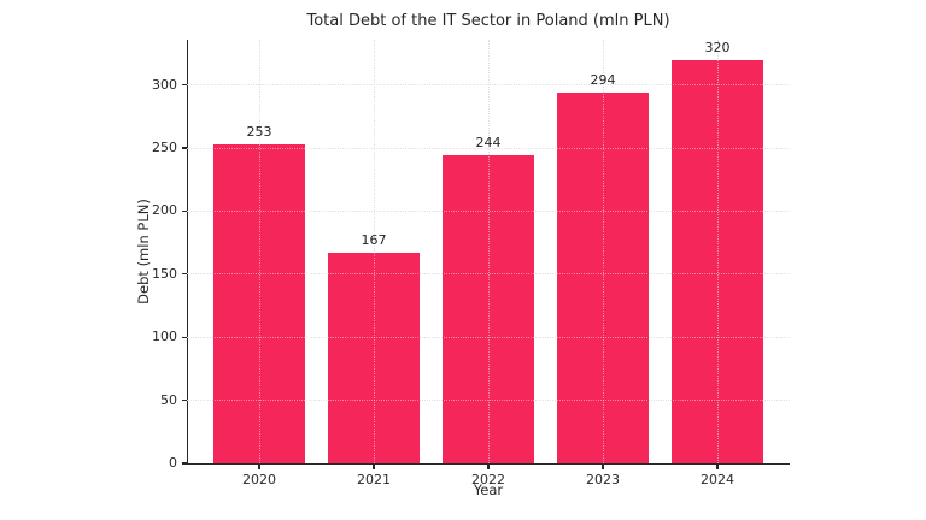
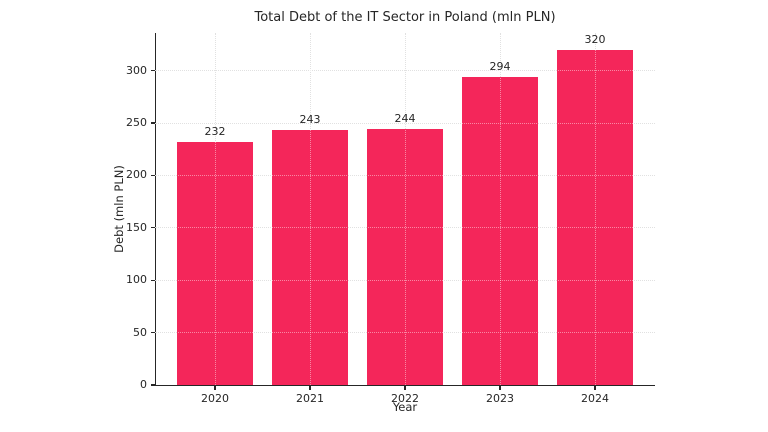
2020: 253 -> 232
2021: 167 -> 243
